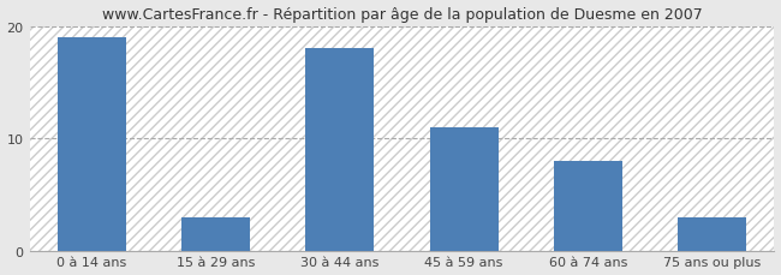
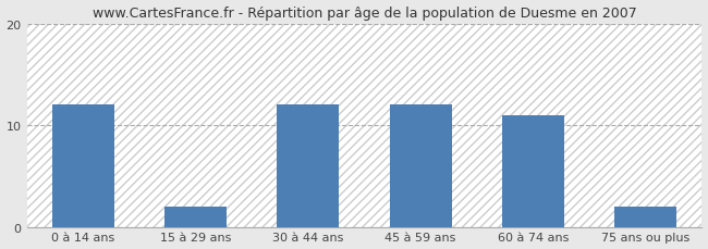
0 à 14 ans: 19 -> 12
15 à 29 ans: 3 -> 2
30 à 44 ans: 18 -> 12
45 à 59 ans: 11 -> 12
60 à 74 ans: 8 -> 11
75 ans ou plus: 3 -> 2
